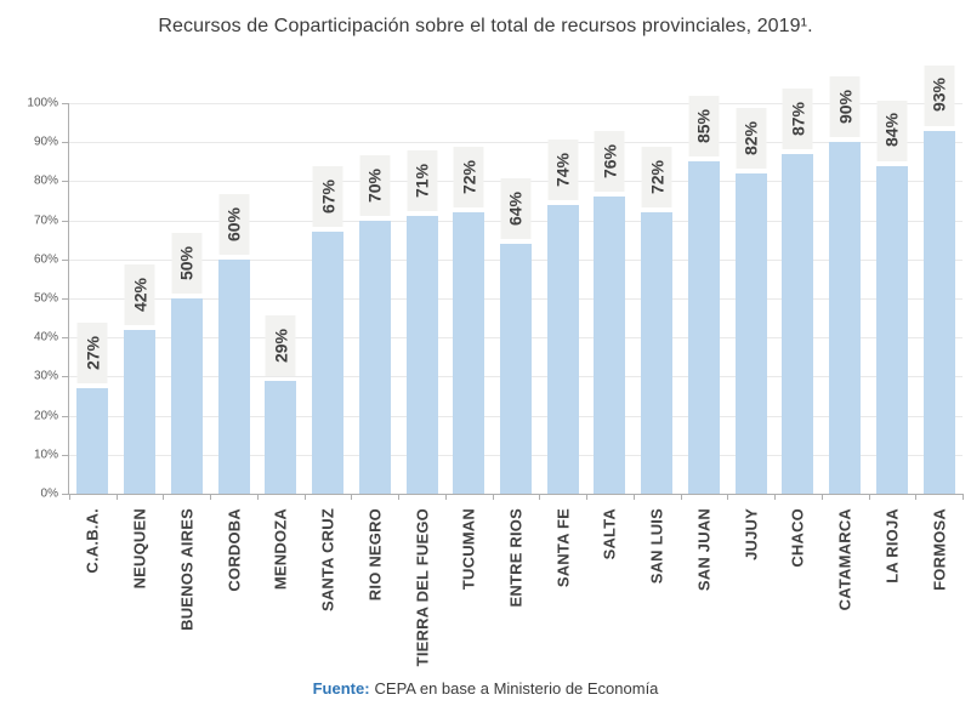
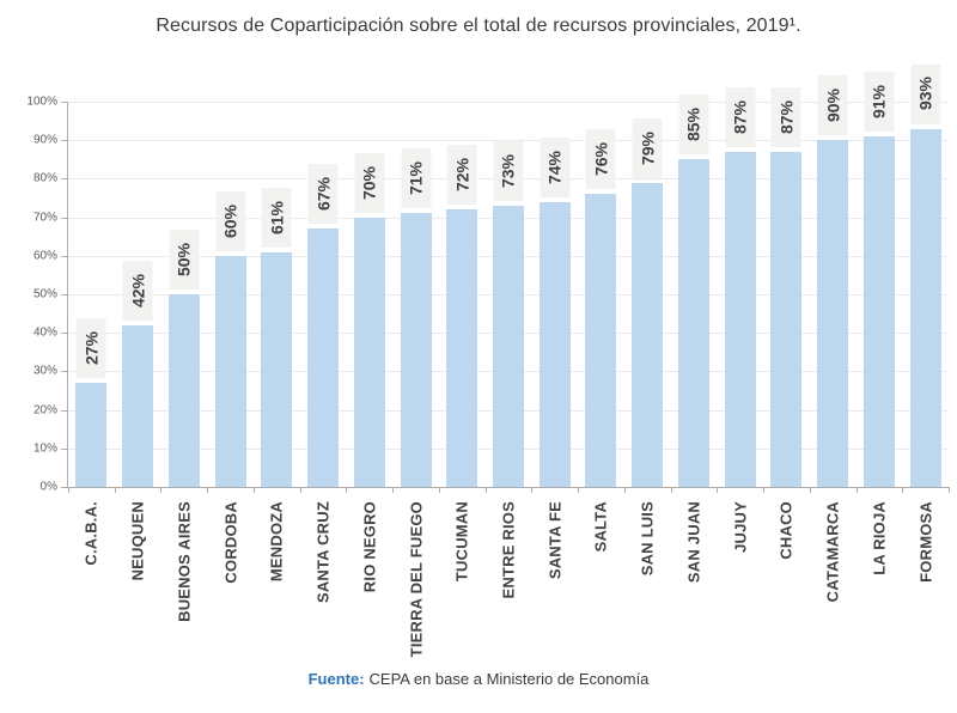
MENDOZA: 29% -> 61%
ENTRE RIOS: 64% -> 73%
SAN LUIS: 72% -> 79%
JUJUY: 82% -> 87%
LA RIOJA: 84% -> 91%
